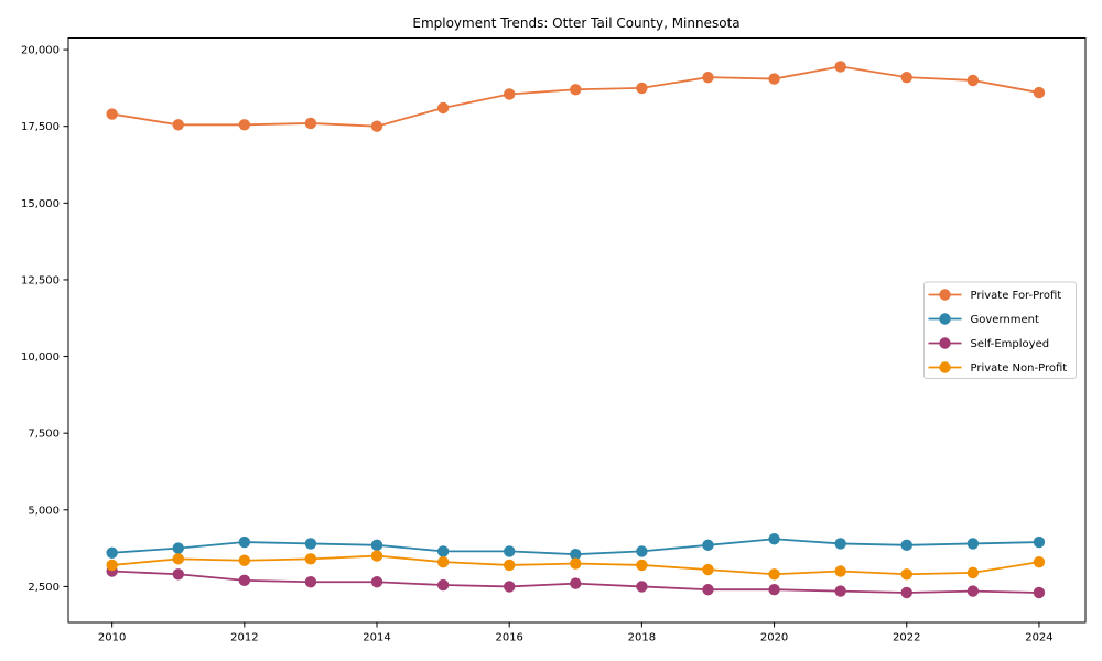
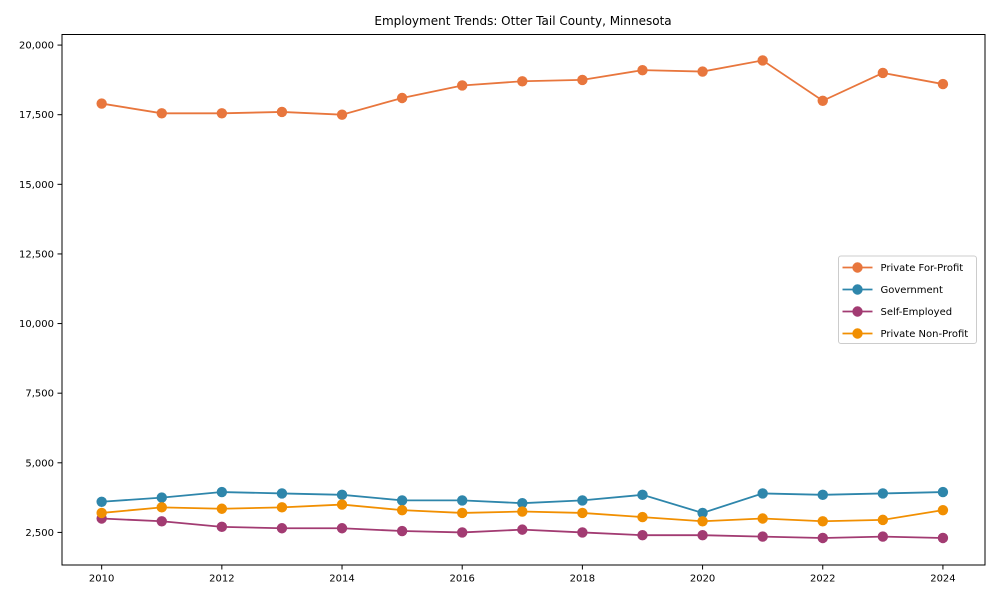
Government/2020: 4000 -> 3200
Private For-Profit/2022: 19100 -> 18000
